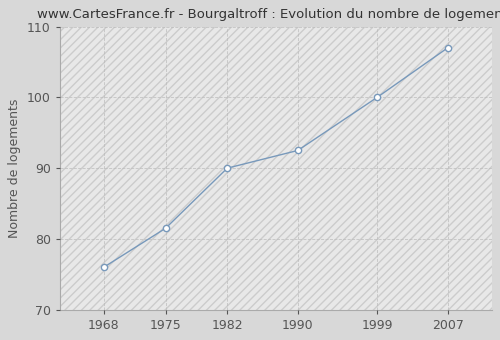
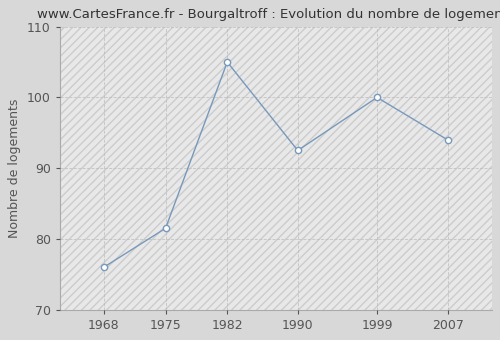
1982: 90.0 -> 105.0
2007: 107.0 -> 94.0
